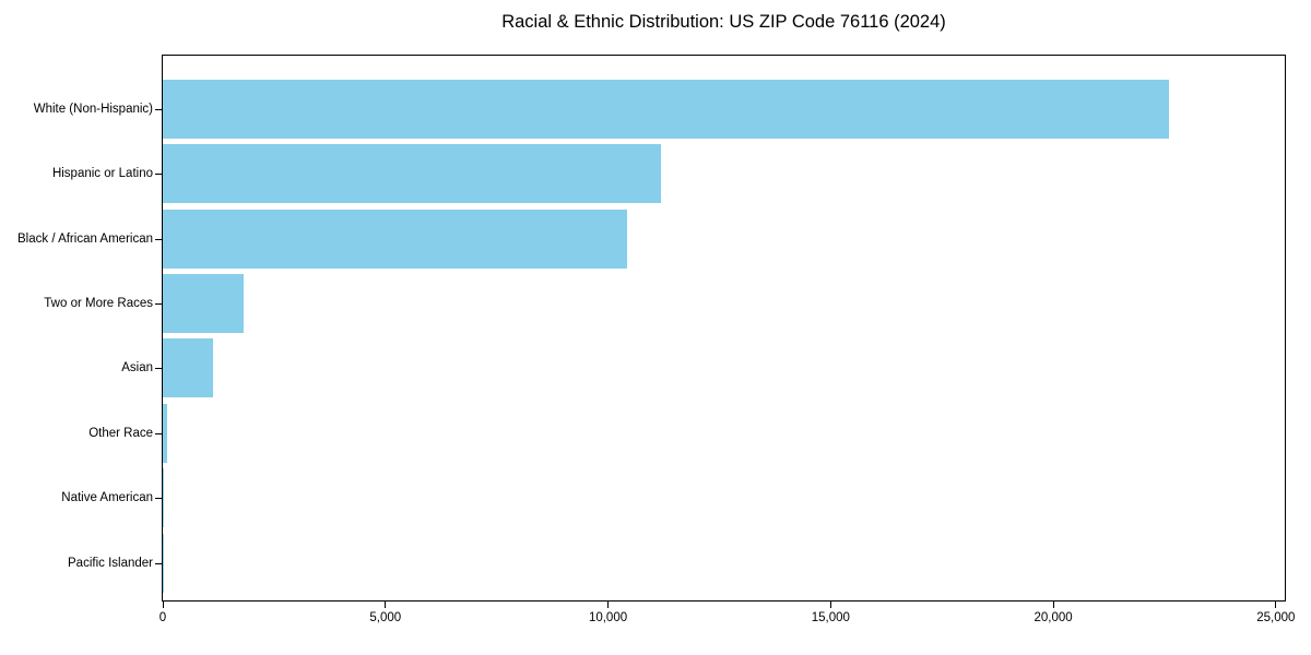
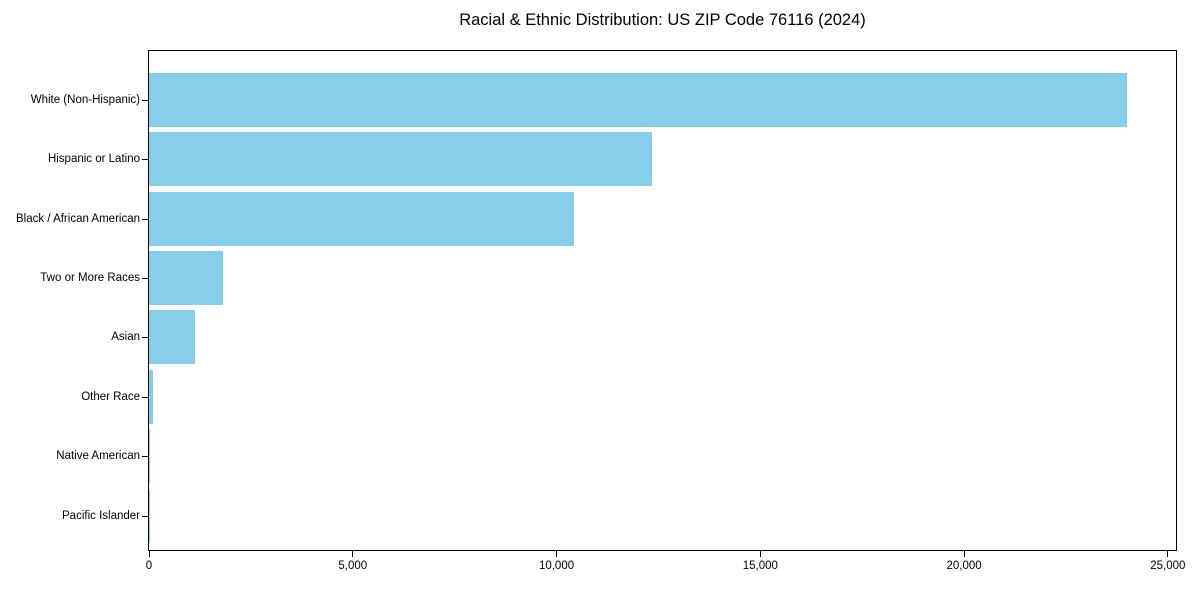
White (Non-Hispanic): 22600 -> 24000
Hispanic or Latino: 11200 -> 12400
